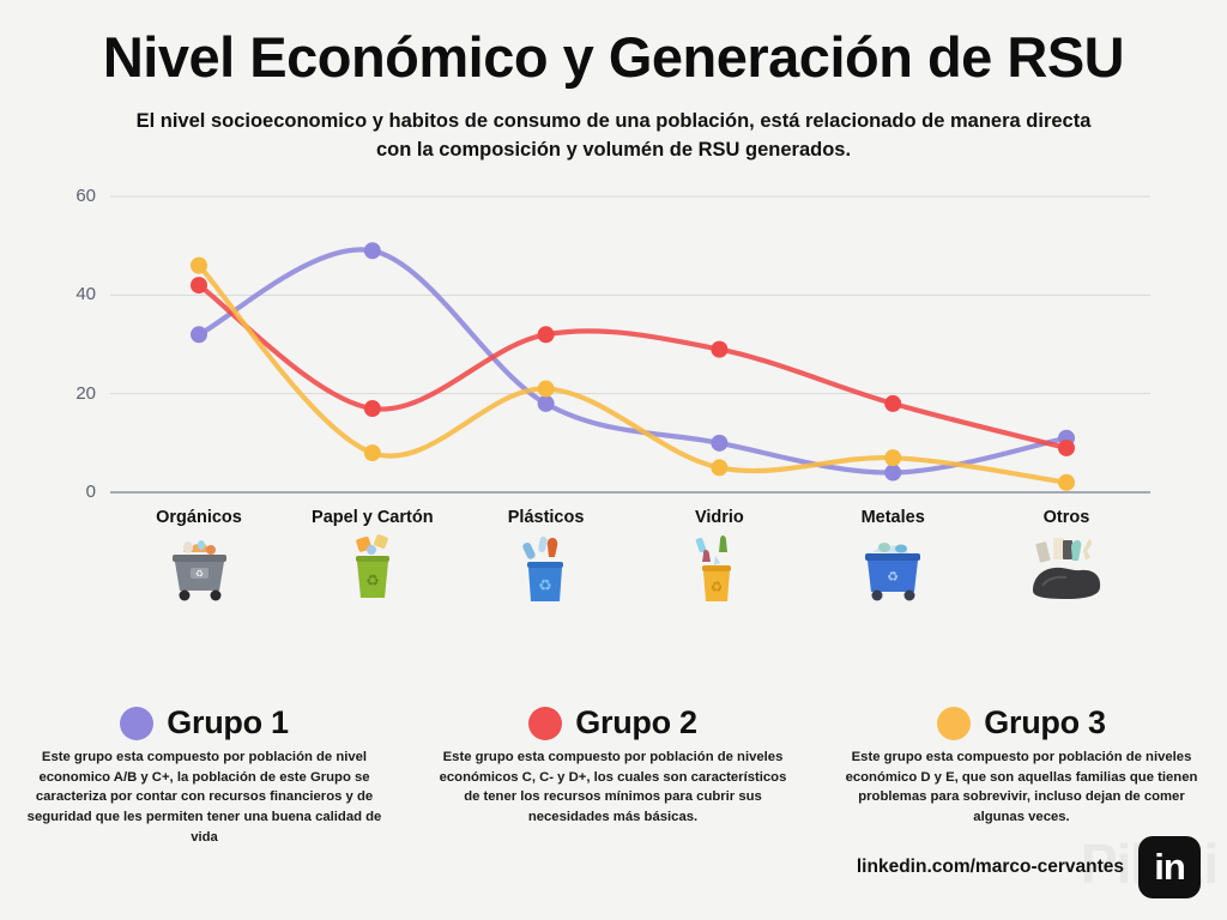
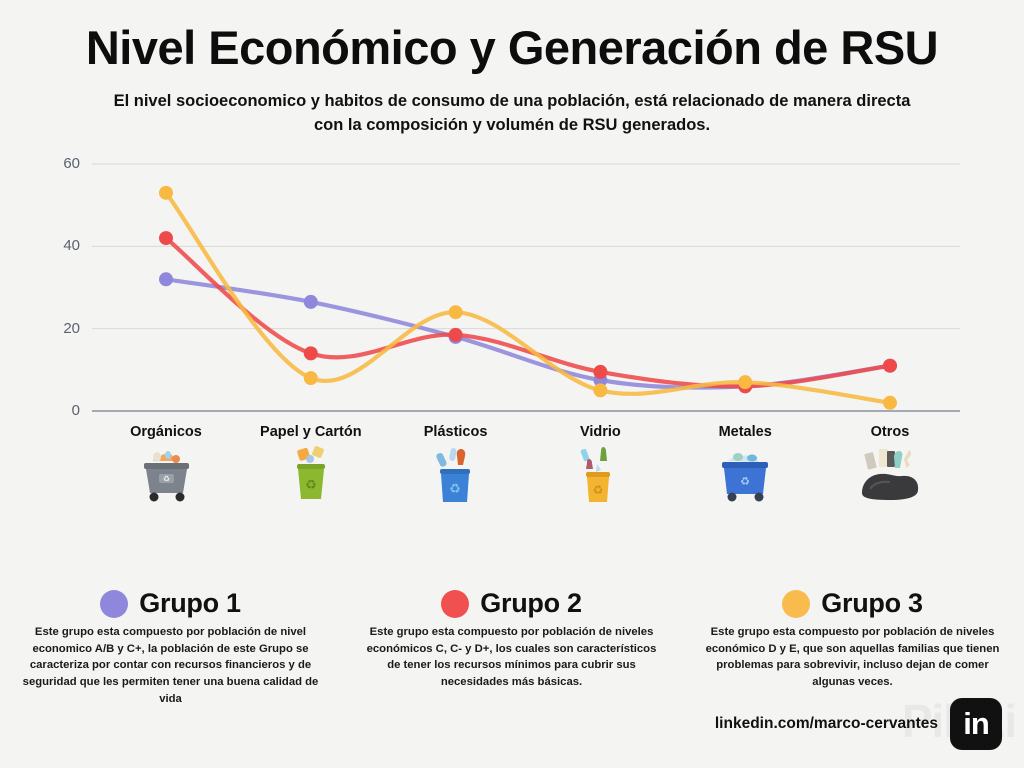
Grupo 3/Orgánicos: 46 -> 53
Grupo 1/Papel y Cartón: 49 -> 26
Grupo 2/Papel y Cartón: 17 -> 14
Grupo 2/Plásticos: 32 -> 18
Grupo 3/Plásticos: 21 -> 24
Grupo 1/Vidrio: 10 -> 8
Grupo 2/Vidrio: 29 -> 10
Grupo 1/Metales: 4 -> 6
Grupo 2/Metales: 18 -> 6
Grupo 2/Otros: 9 -> 11
